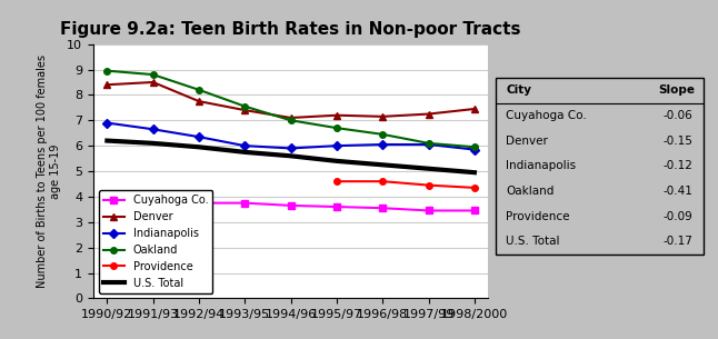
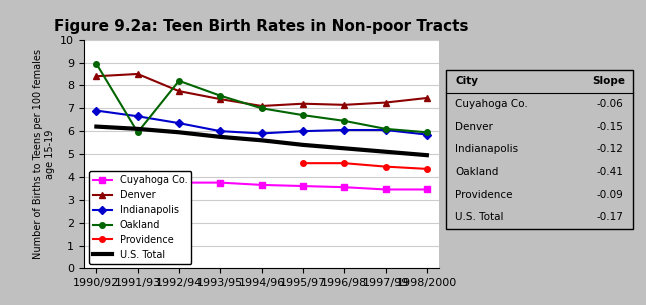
Oakland/1991/93: 8.80 -> 5.95
